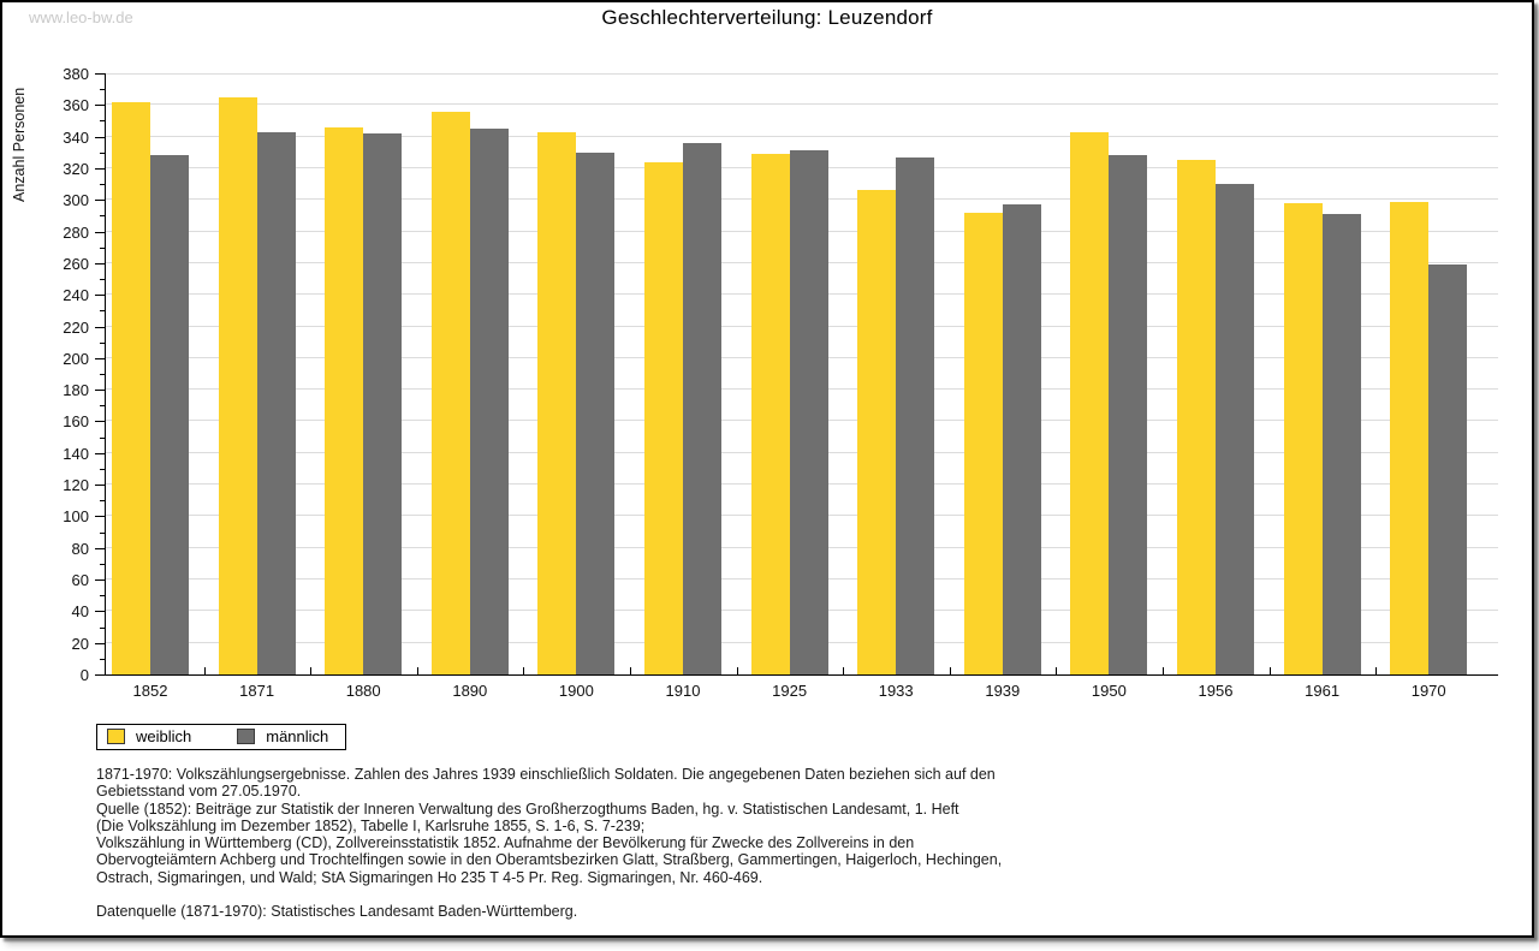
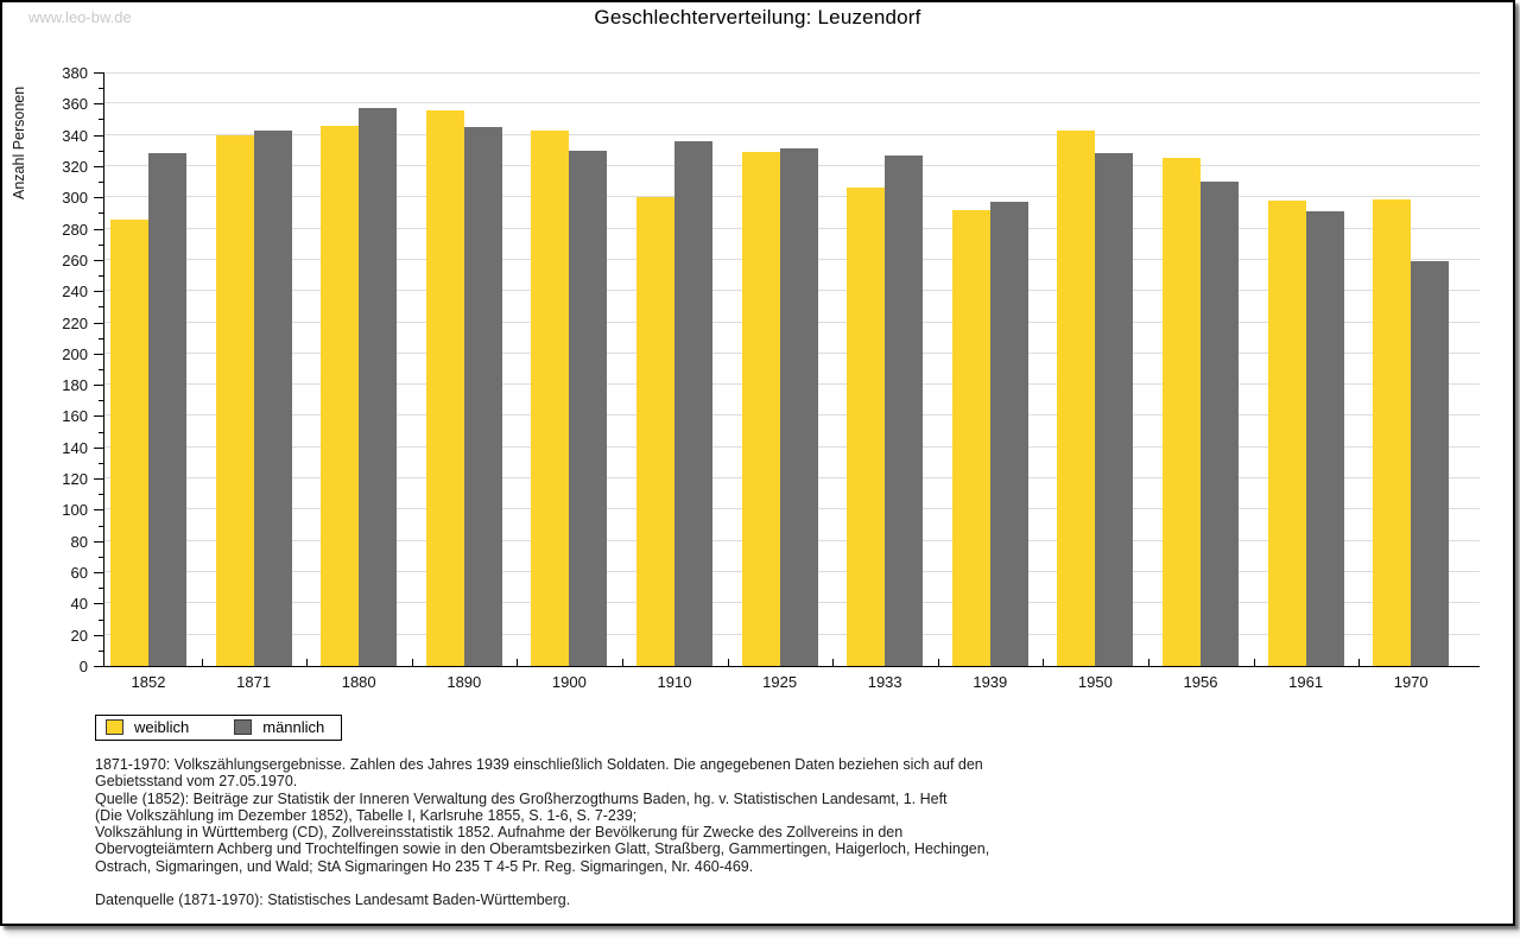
weiblich/1852: 362 -> 286
weiblich/1871: 365 -> 340
männlich/1880: 342 -> 357
weiblich/1910: 324 -> 300
